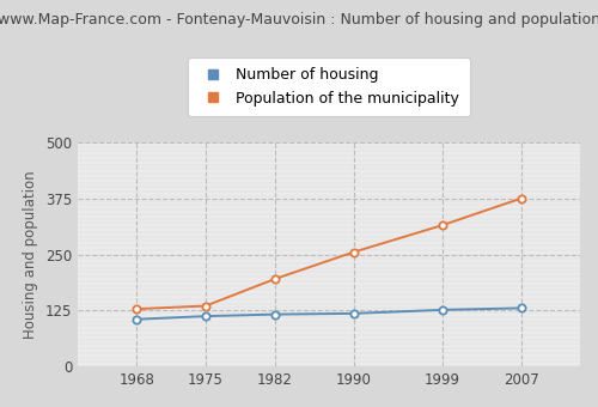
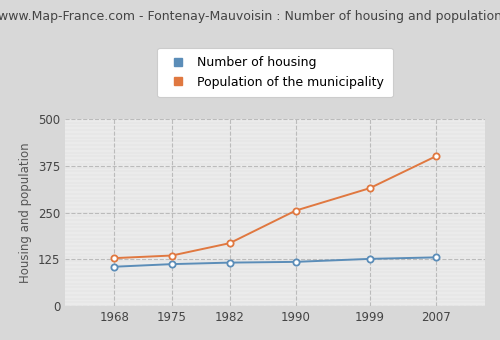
Population of the municipality/1982: 195 -> 168
Population of the municipality/2007: 375 -> 400
